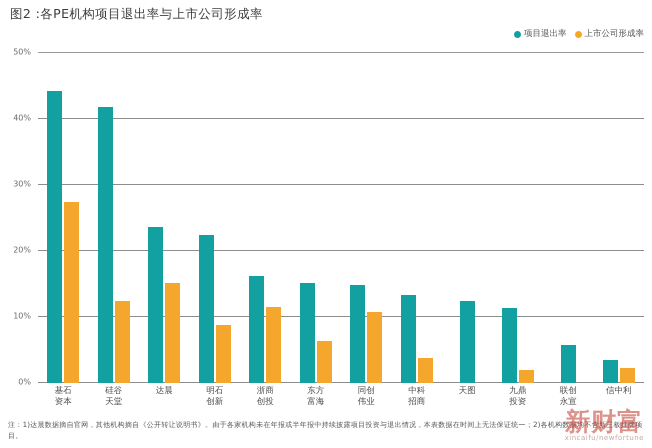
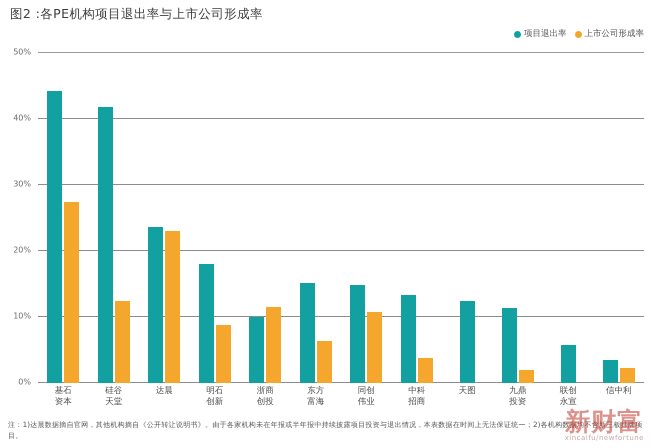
上市公司形成率/达晨: 15% -> 23%
项目退出率/明石创新: 22% -> 18%
项目退出率/浙商创投: 16% -> 10%
